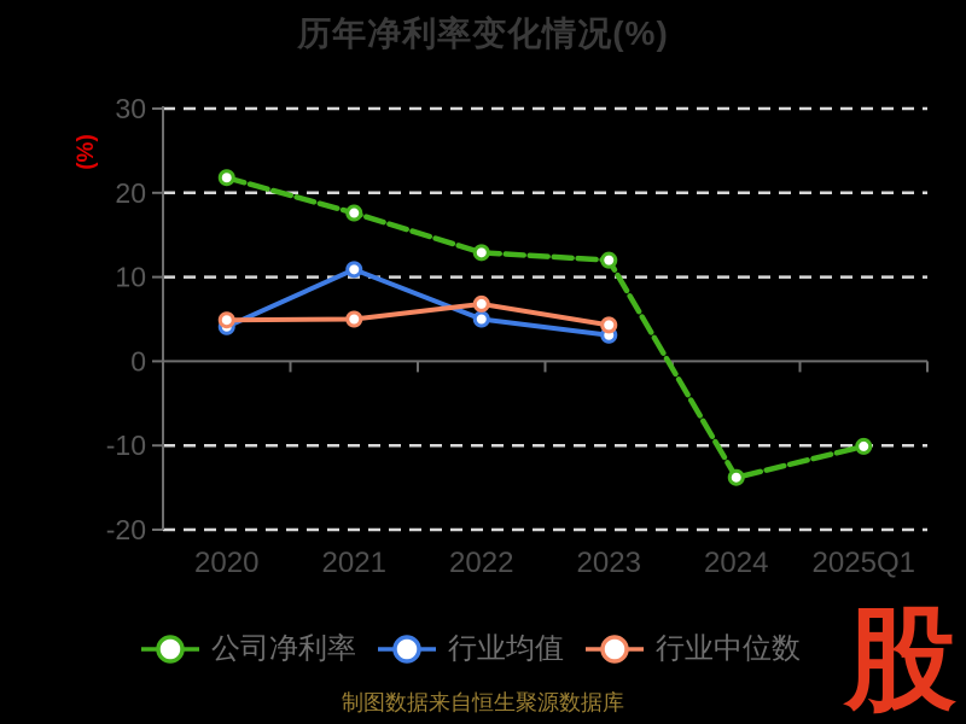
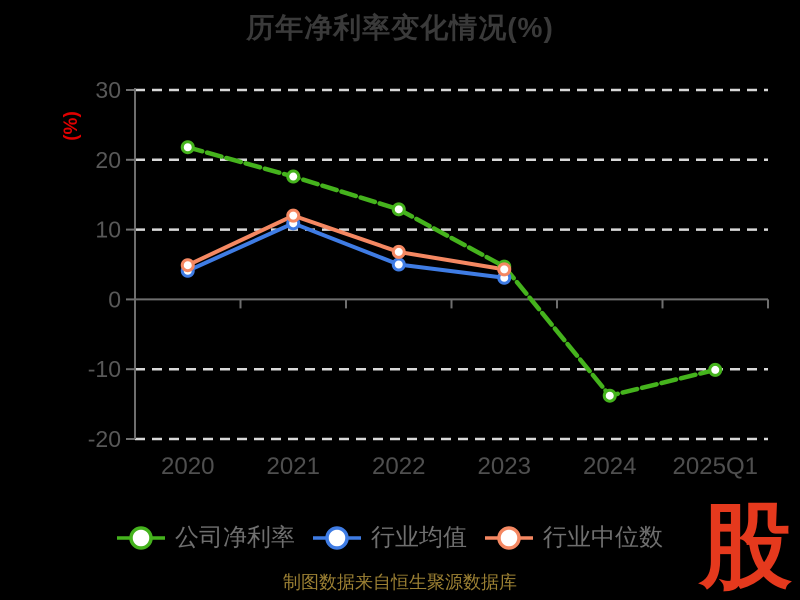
行业中位数/2021: 5 -> 12
公司净利率/2023: 12 -> 5
